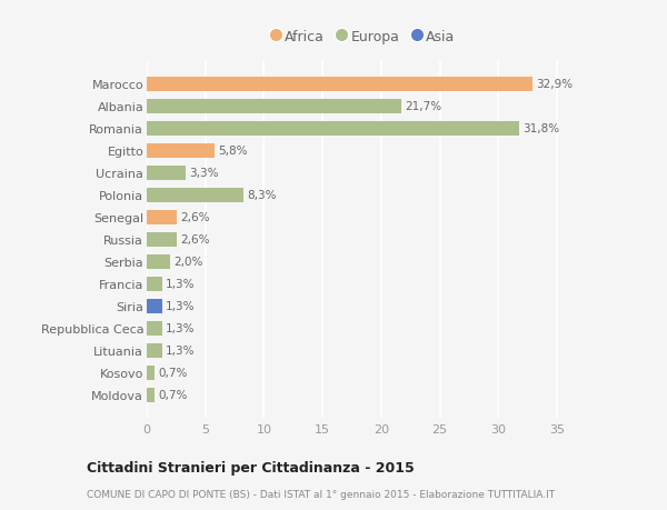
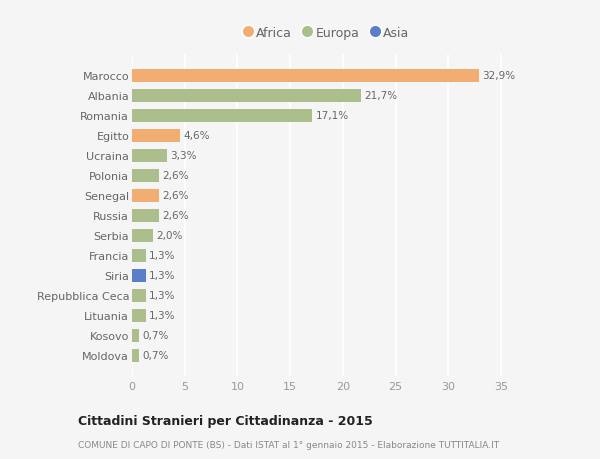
Romania: 31,8% -> 17,1%
Egitto: 5,8% -> 4,6%
Polonia: 8,3% -> 2,6%
